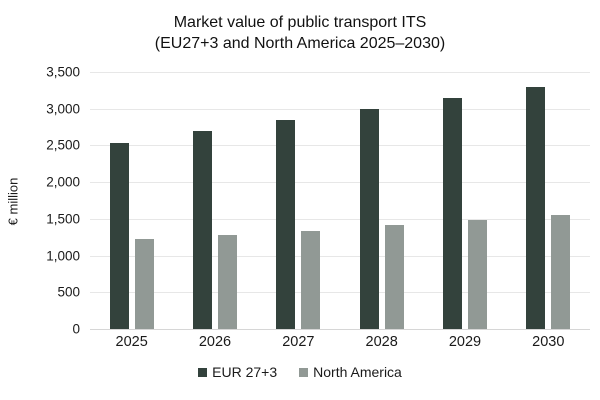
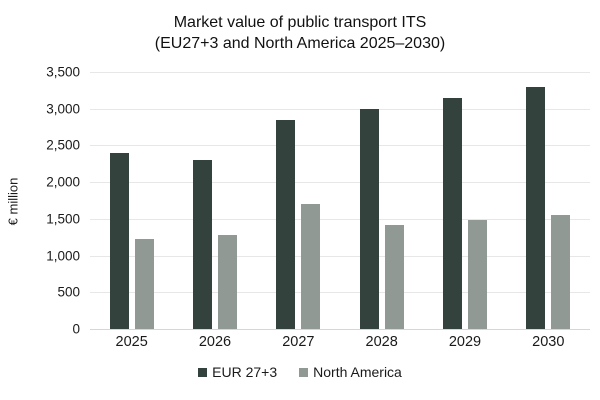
EUR 27+3/2025: 2500 -> 2400
EUR 27+3/2026: 2700 -> 2300
North America/2027: 1300 -> 1700
